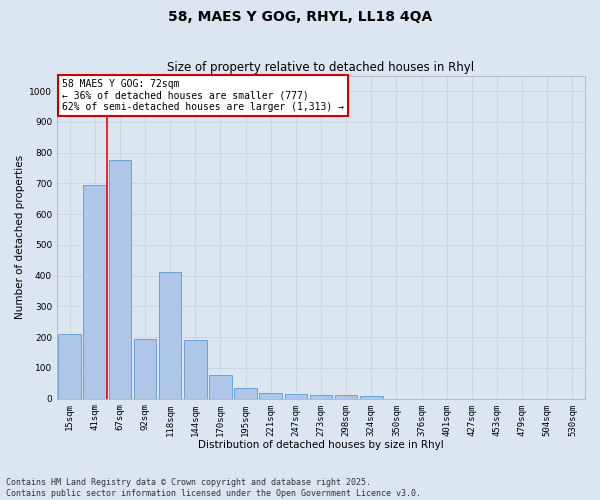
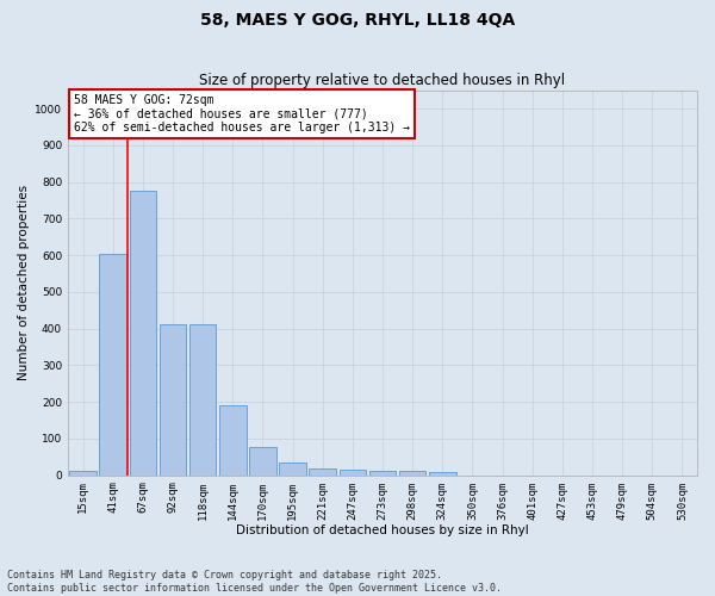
15sqm: 210 -> 13
41sqm: 695 -> 605
92sqm: 195 -> 413
